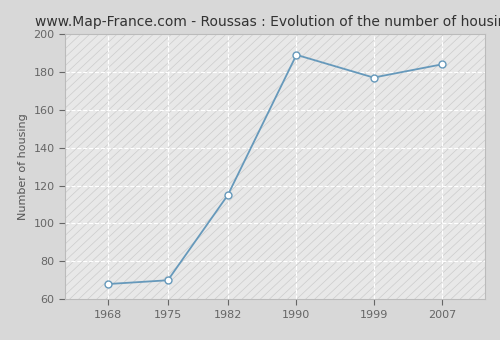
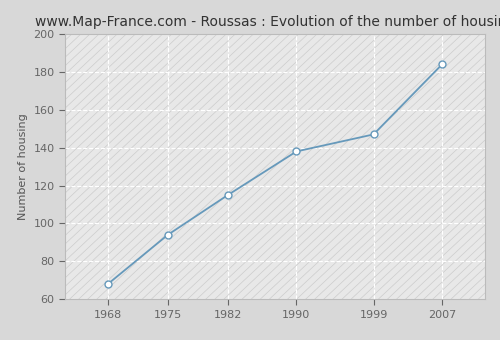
1975: 70 -> 94
1990: 189 -> 138
1999: 177 -> 147
